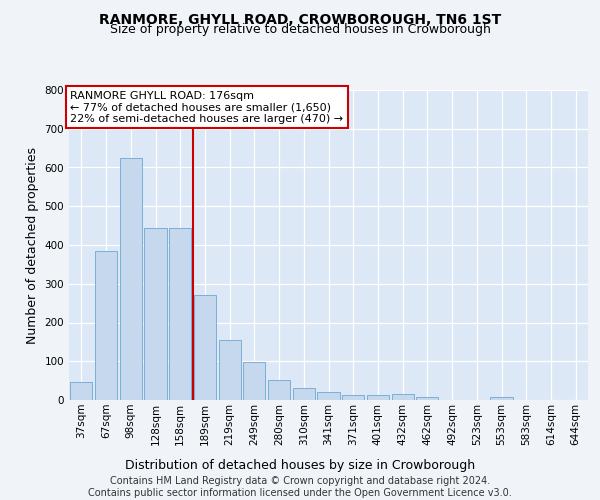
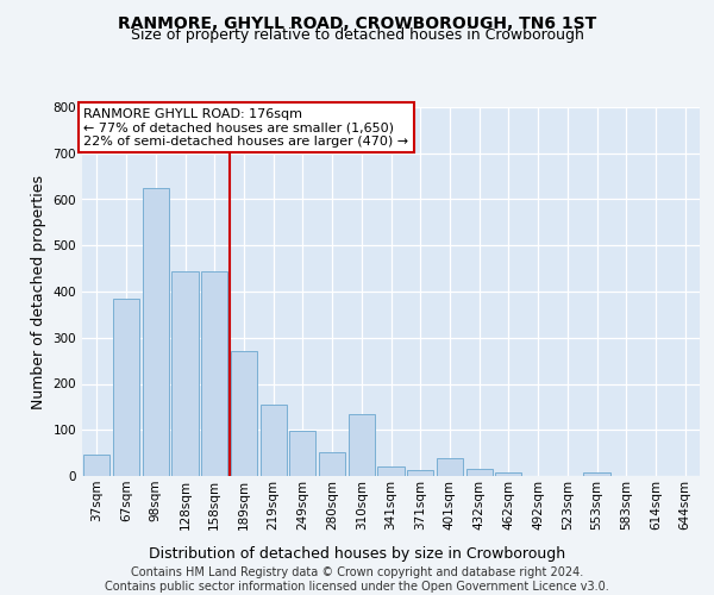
310sqm: 30 -> 135
401sqm: 12 -> 40
